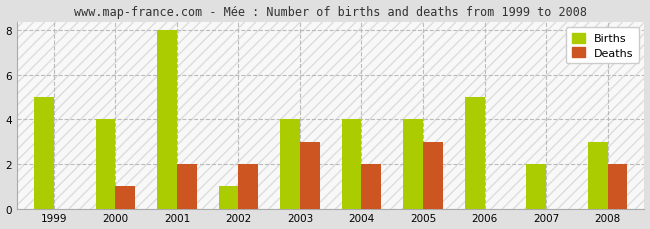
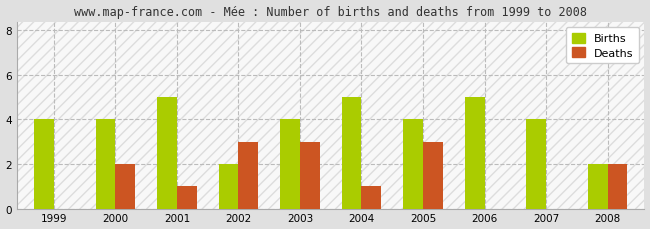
Births/1999: 5 -> 4
Deaths/2000: 1 -> 2
Births/2001: 8 -> 5
Deaths/2001: 2 -> 1
Births/2002: 1 -> 2
Deaths/2002: 2 -> 3
Births/2004: 4 -> 5
Deaths/2004: 2 -> 1
Births/2007: 2 -> 4
Births/2008: 3 -> 2
